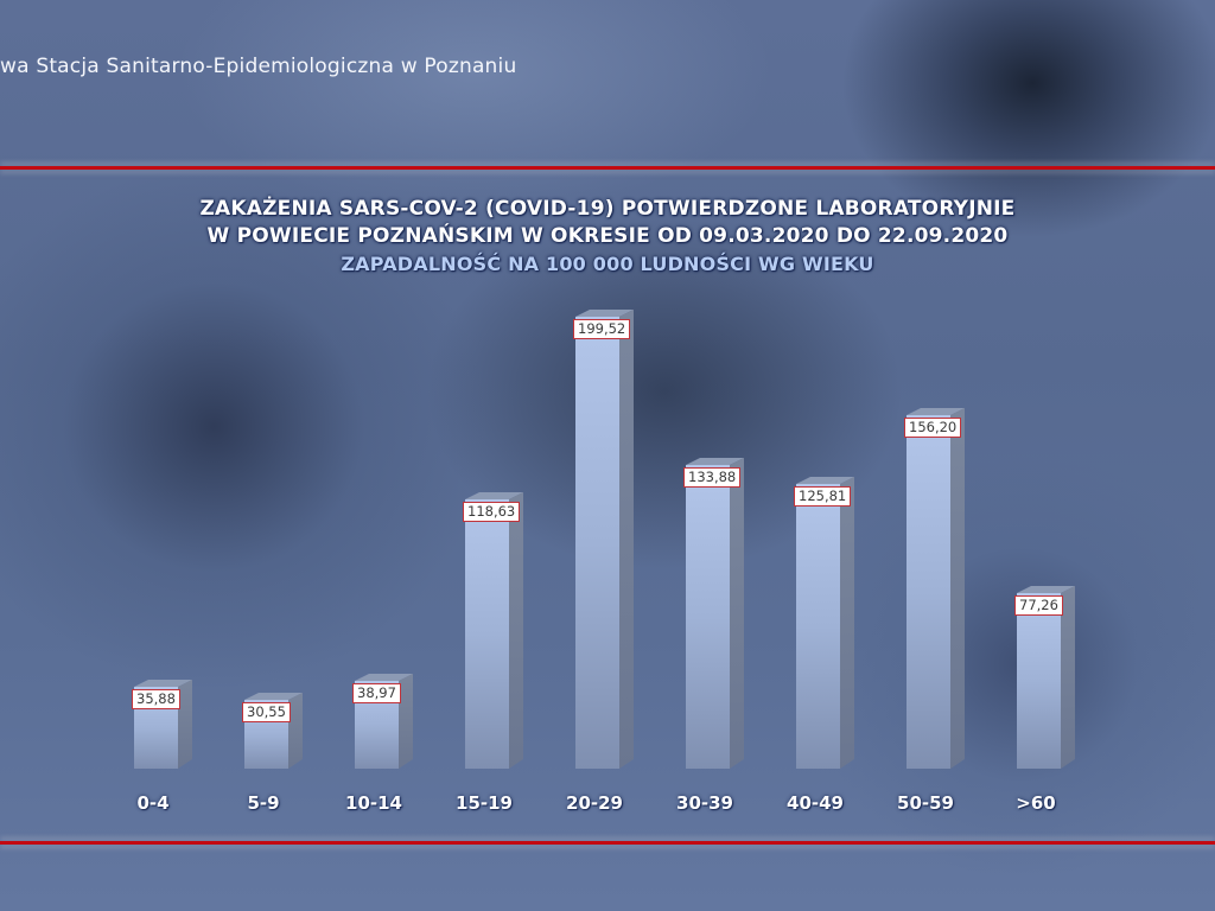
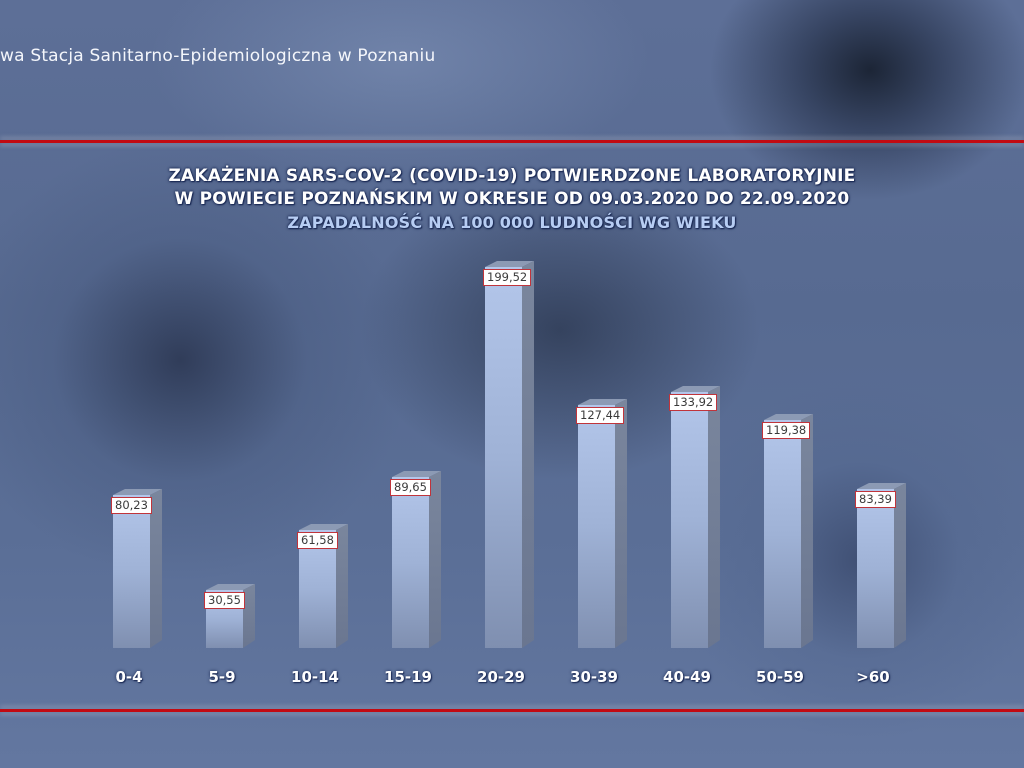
0-4: 35,88 -> 80,23
10-14: 38,97 -> 61,58
15-19: 118,63 -> 89,65
30-39: 133,88 -> 127,44
40-49: 125,81 -> 133,92
50-59: 156,20 -> 119,38
>60: 77,26 -> 83,39
